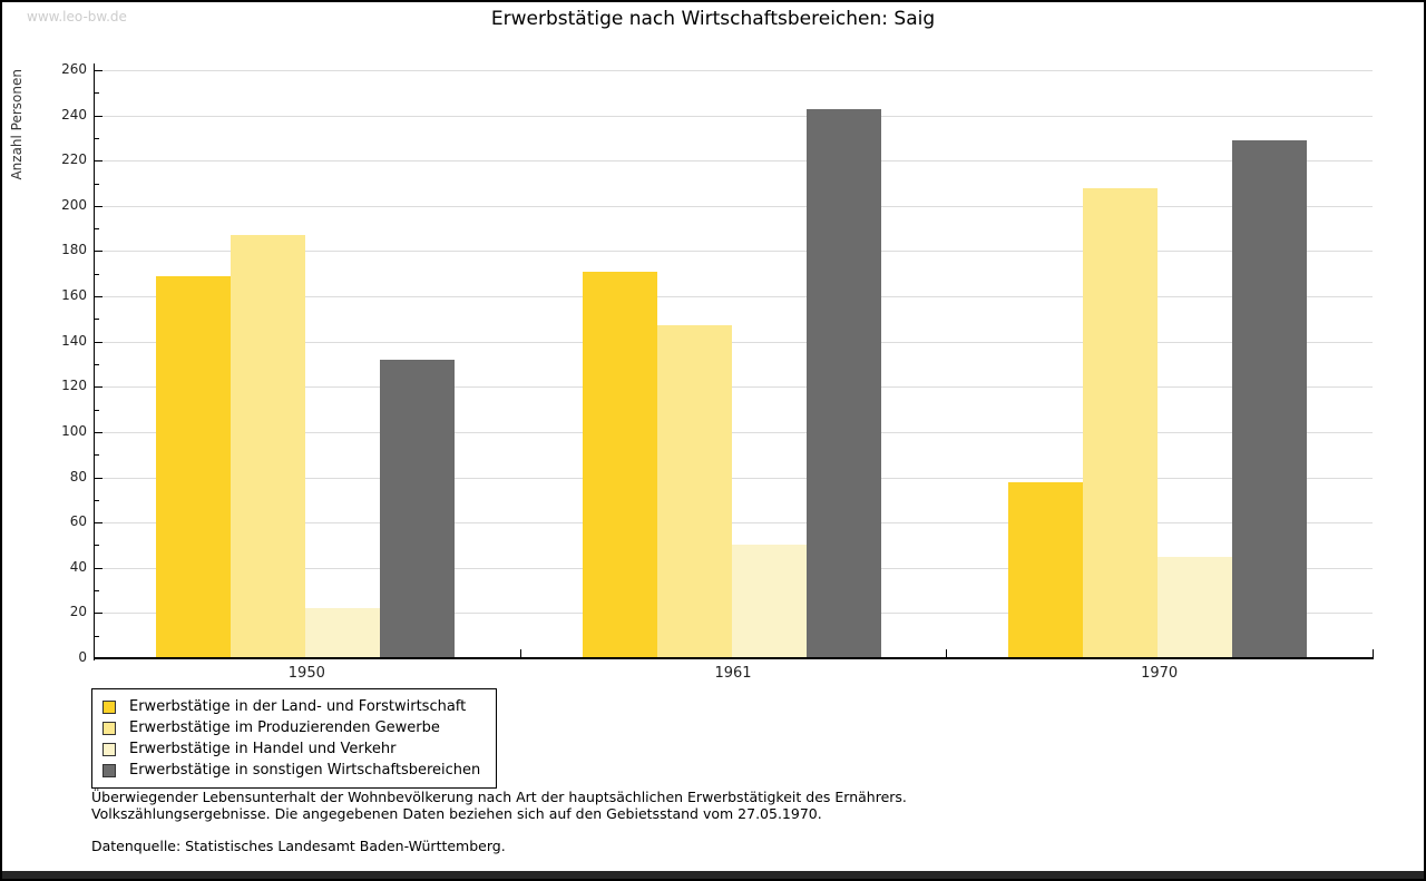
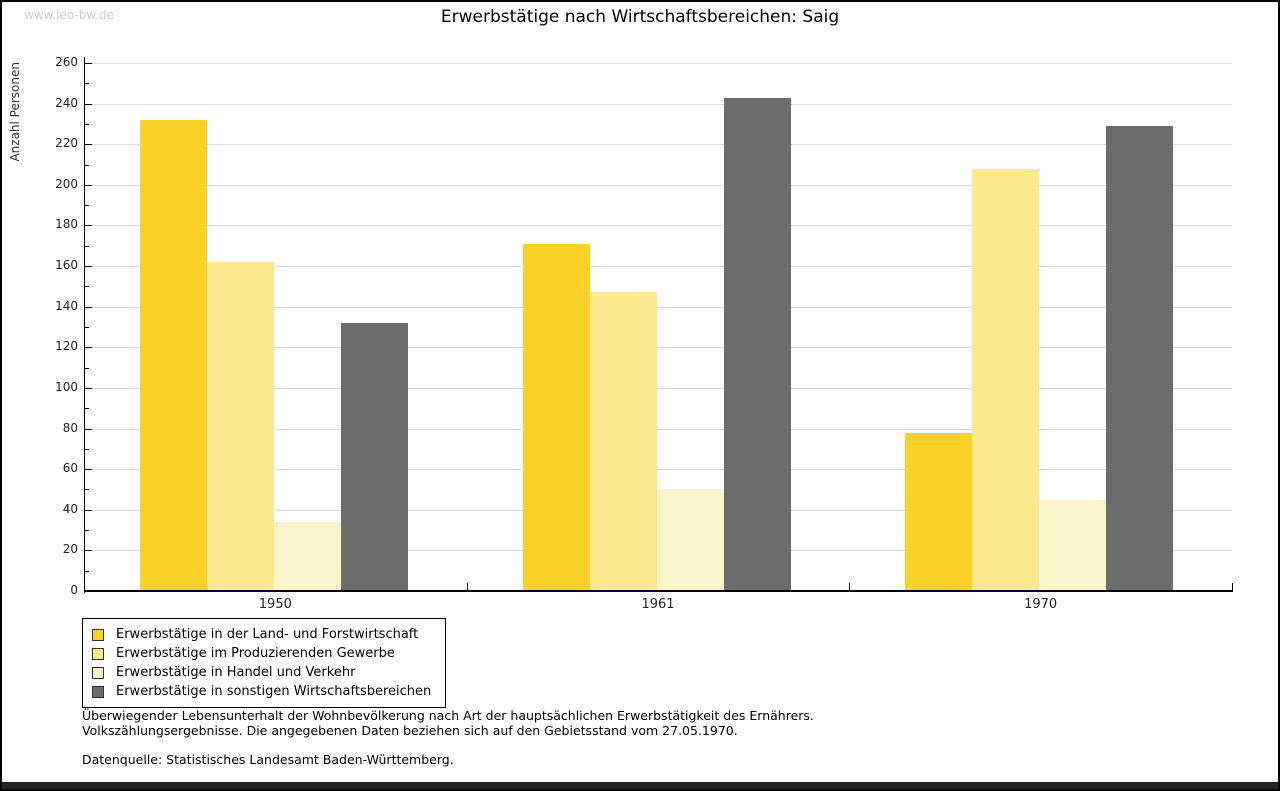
Erwerbstätige in der Land- und Forstwirtschaft/1950: 169 -> 232
Erwerbstätige im Produzierenden Gewerbe/1950: 187 -> 162
Erwerbstätige in Handel und Verkehr/1950: 22 -> 34
